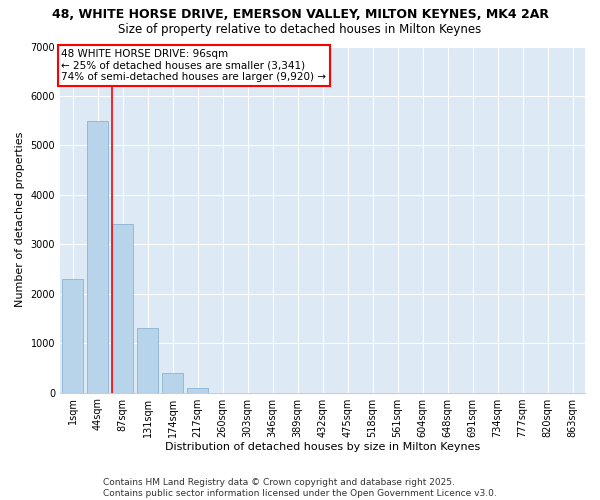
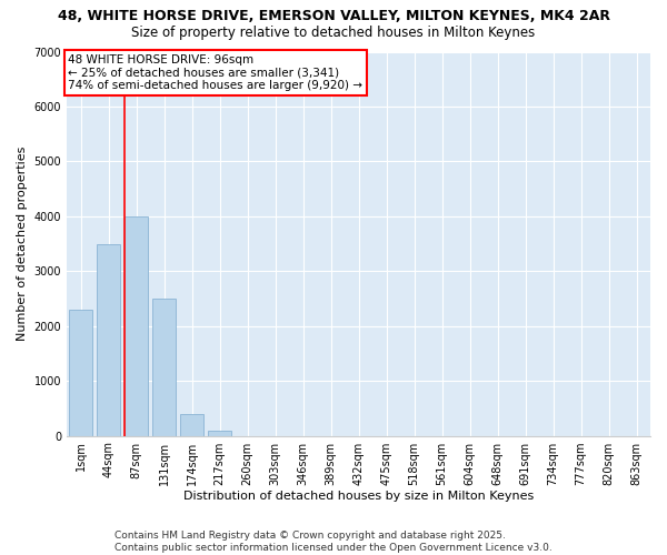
44sqm: 5500 -> 3500
87sqm: 3400 -> 4000
131sqm: 1300 -> 2500
